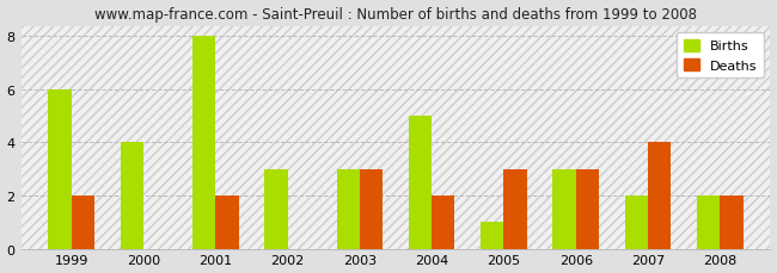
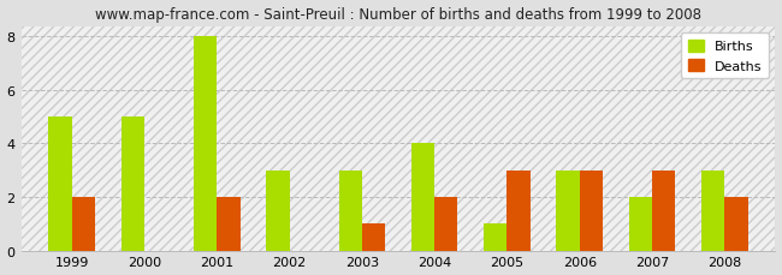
Births/1999: 6 -> 5
Births/2000: 4 -> 5
Deaths/2003: 3 -> 1
Births/2004: 5 -> 4
Deaths/2007: 4 -> 3
Births/2008: 2 -> 3
